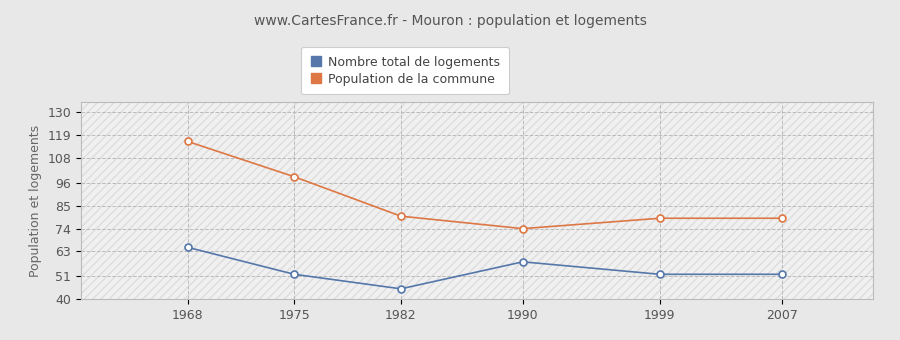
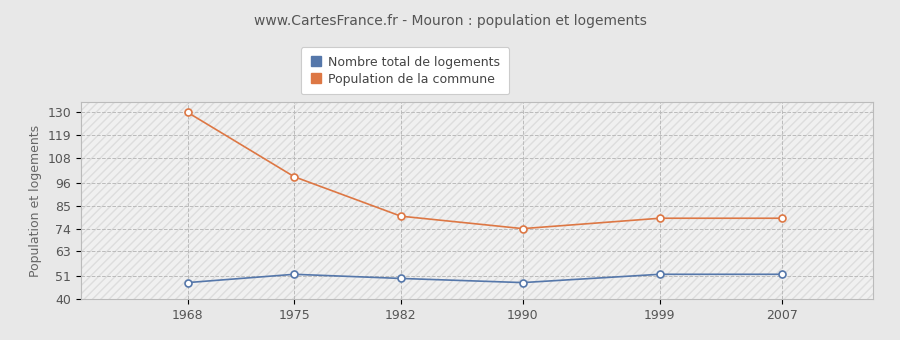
Nombre total de logements/1968: 65 -> 48
Population de la commune/1968: 116 -> 130
Nombre total de logements/1982: 45 -> 50
Nombre total de logements/1990: 58 -> 48
